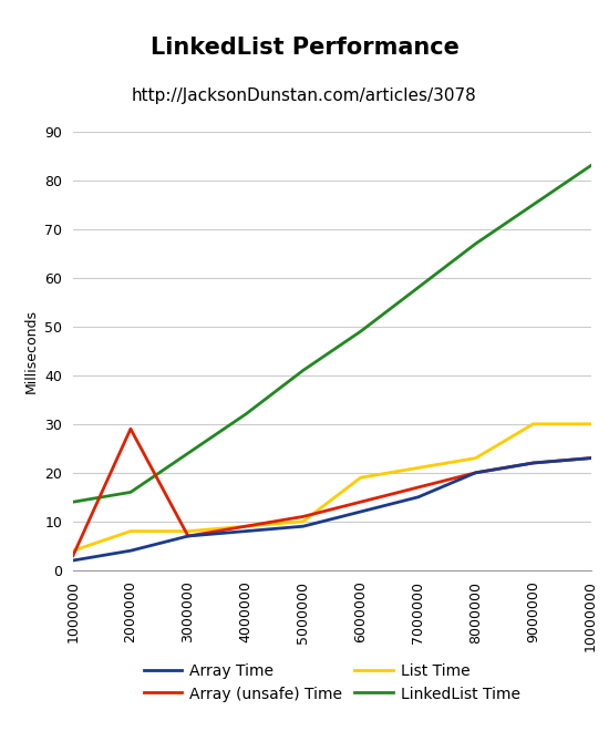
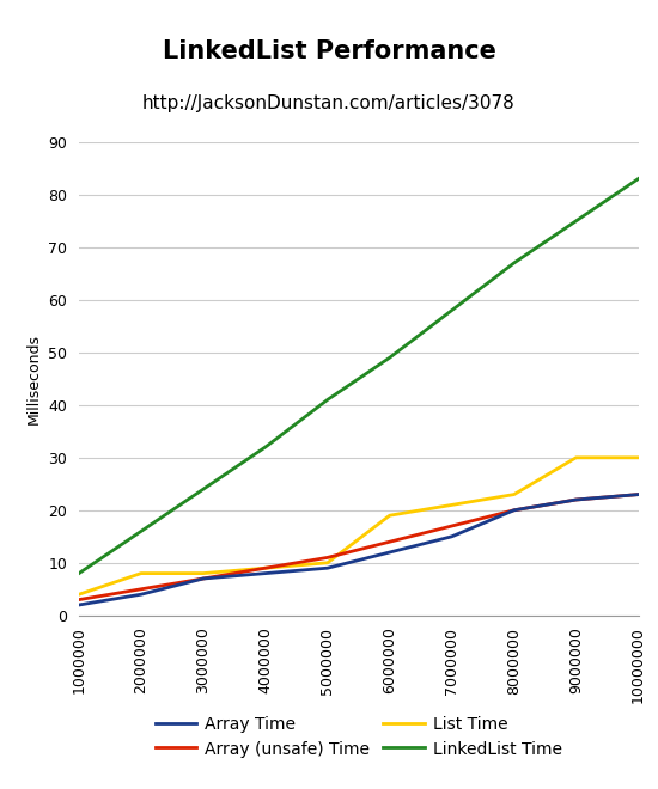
LinkedList Time/1000000: 14 -> 8
Array (unsafe) Time/2000000: 29 -> 5
